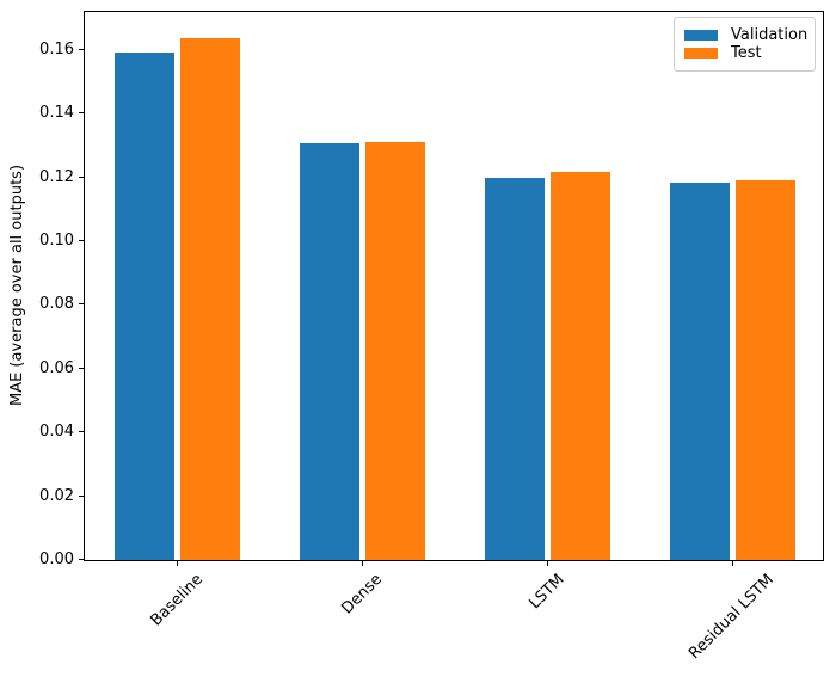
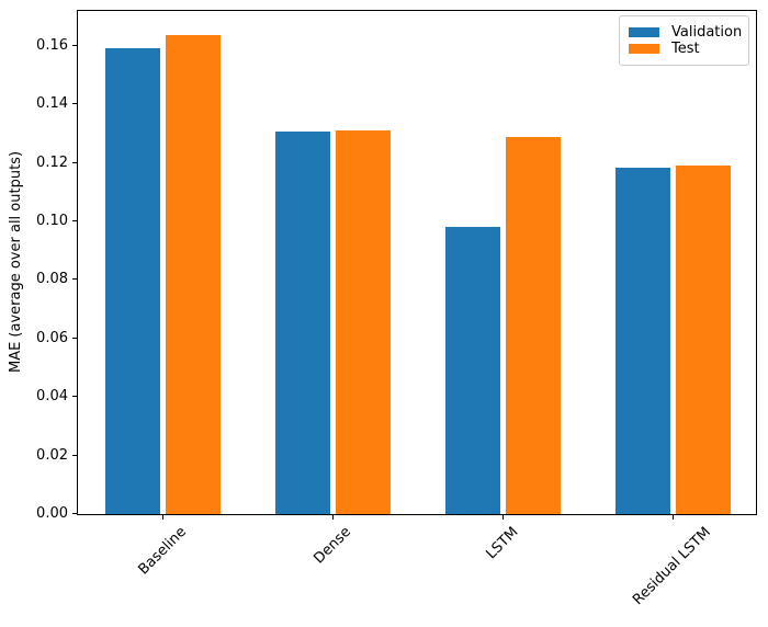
Validation/LSTM: 0.120 -> 0.098
Test/LSTM: 0.122 -> 0.129
